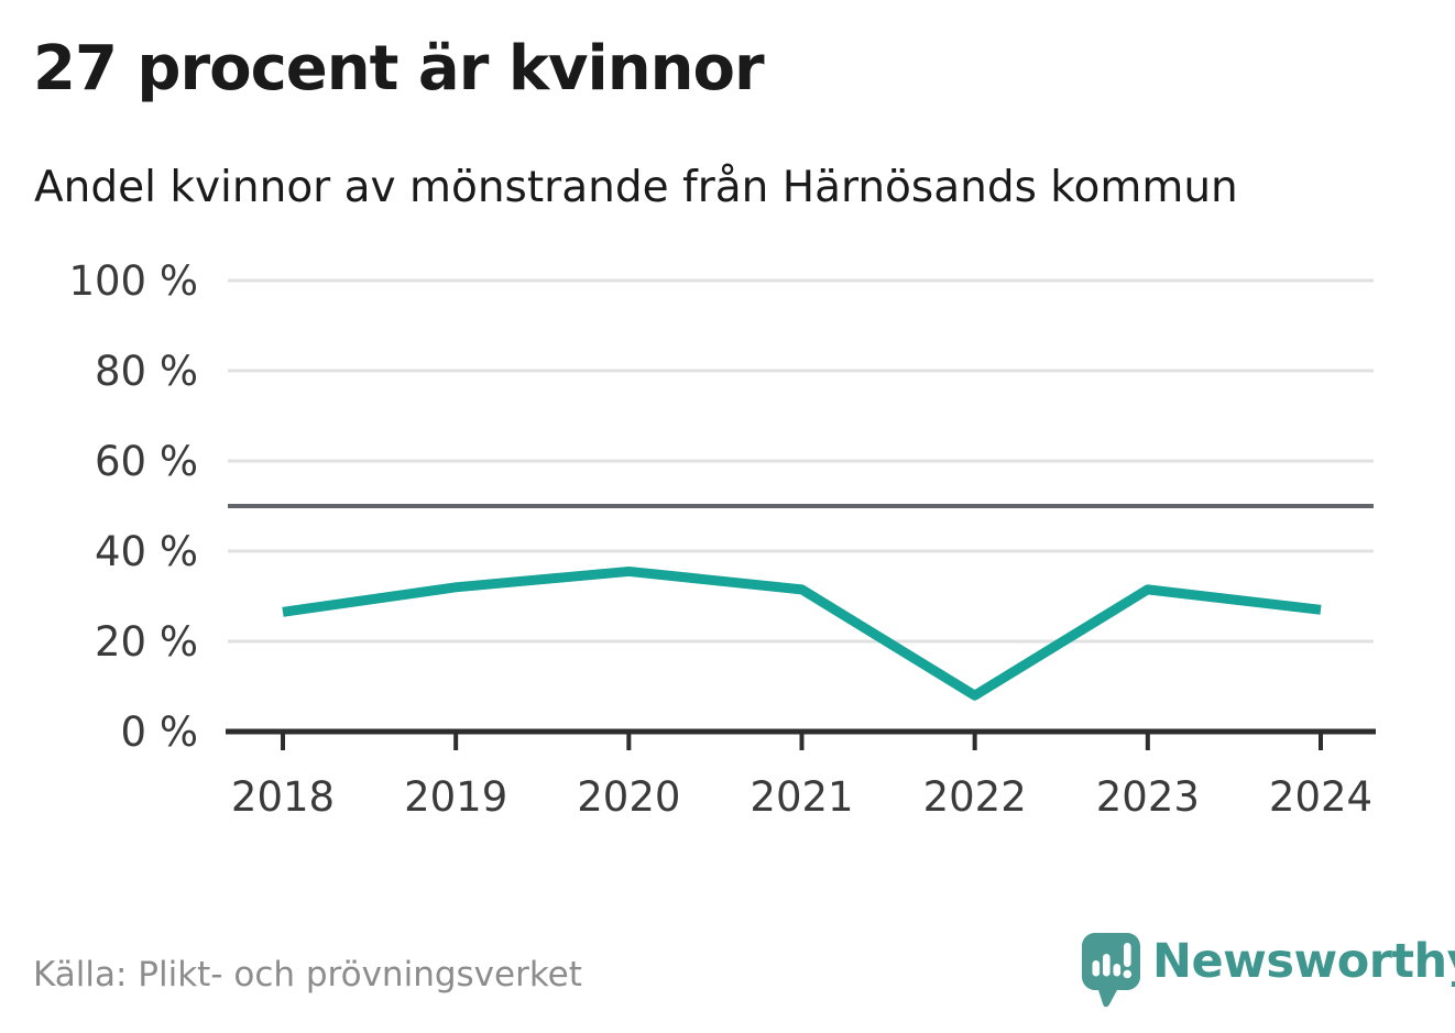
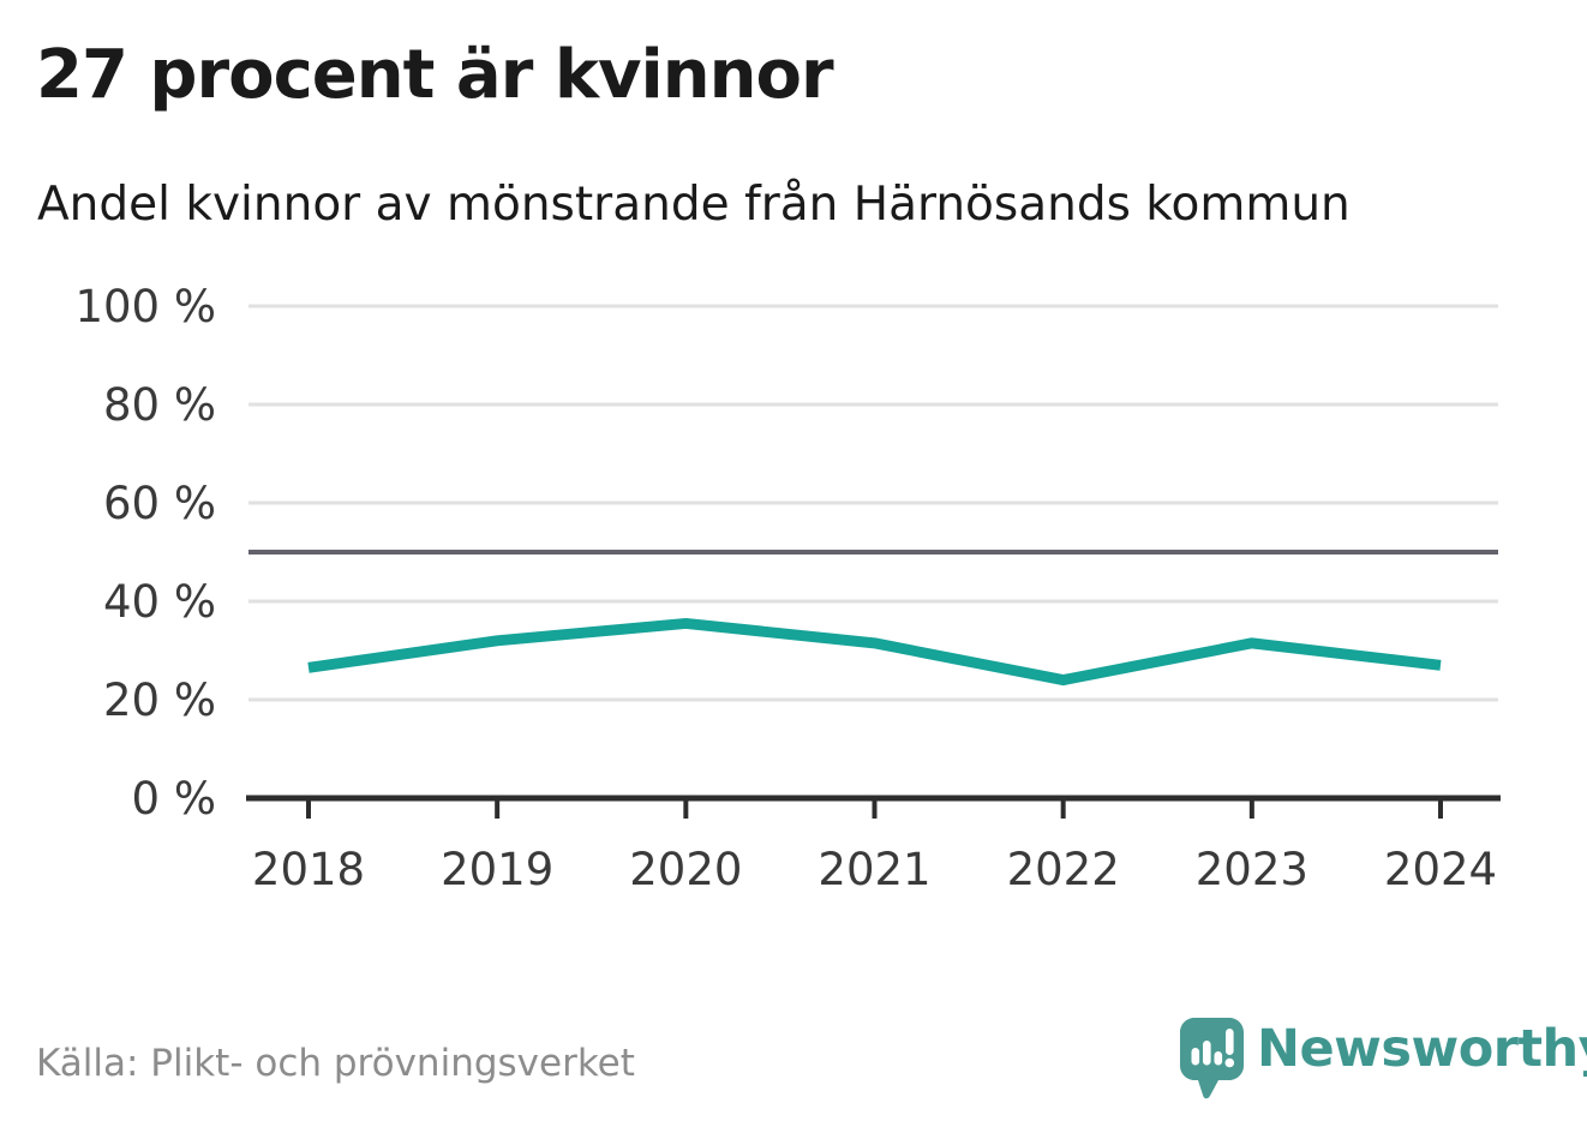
2022: 8% -> 24%
